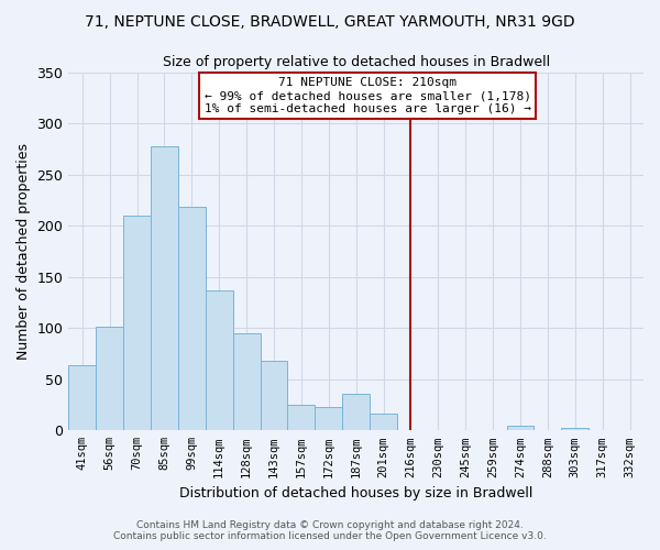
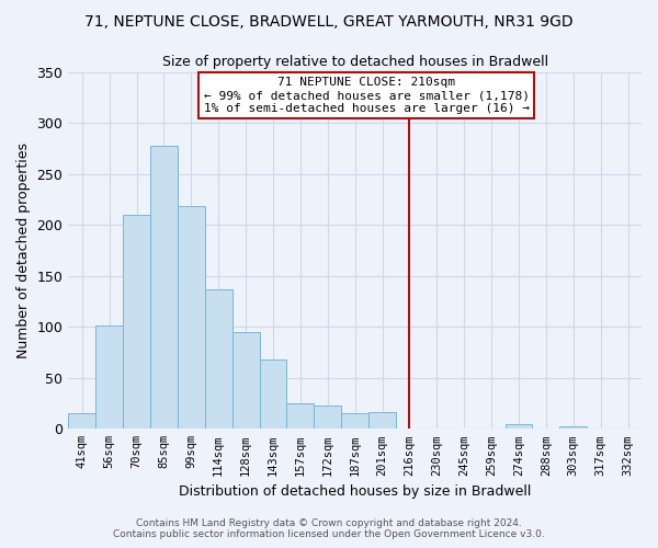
41sqm: 64 -> 15
187sqm: 36 -> 15
